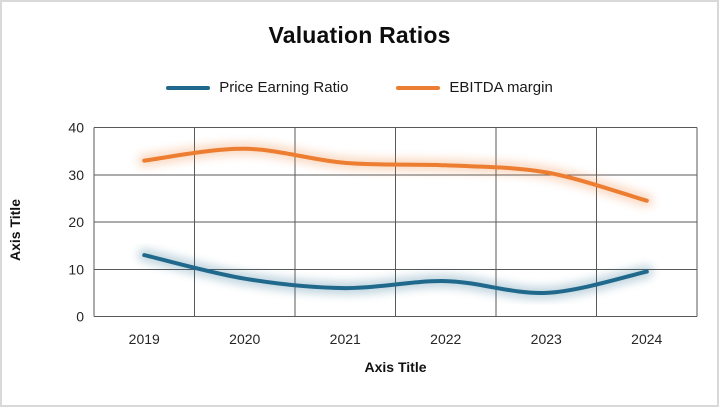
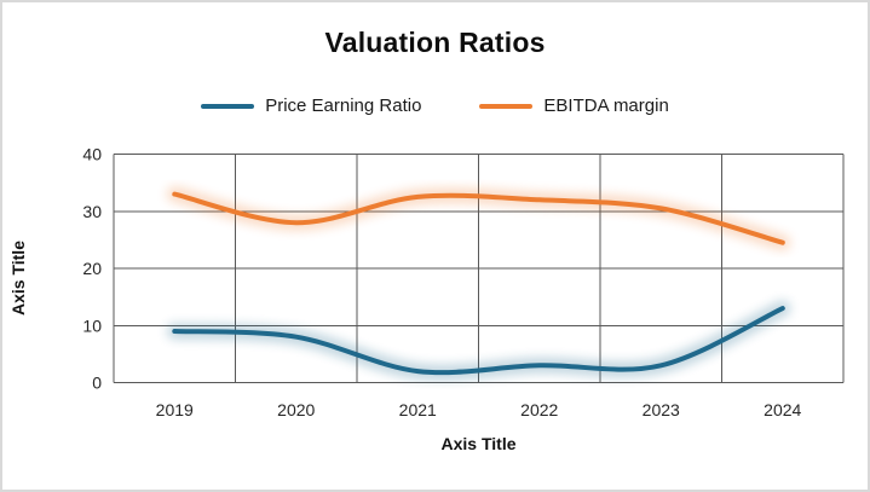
Price Earning Ratio/2019: 13 -> 9
EBITDA margin/2020: 36 -> 28
Price Earning Ratio/2021: 6 -> 2
Price Earning Ratio/2022: 8 -> 3
Price Earning Ratio/2023: 5 -> 3
Price Earning Ratio/2024: 10 -> 13
